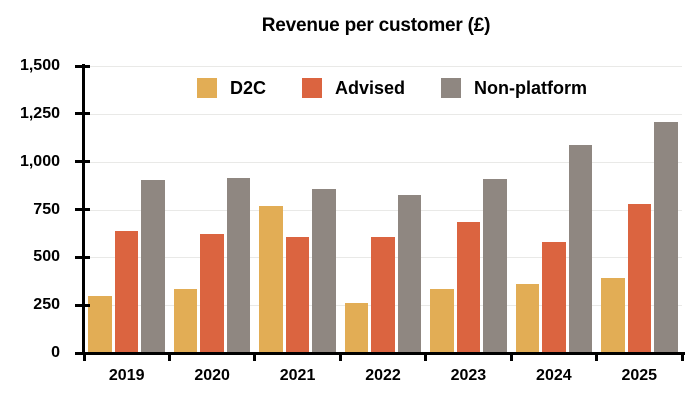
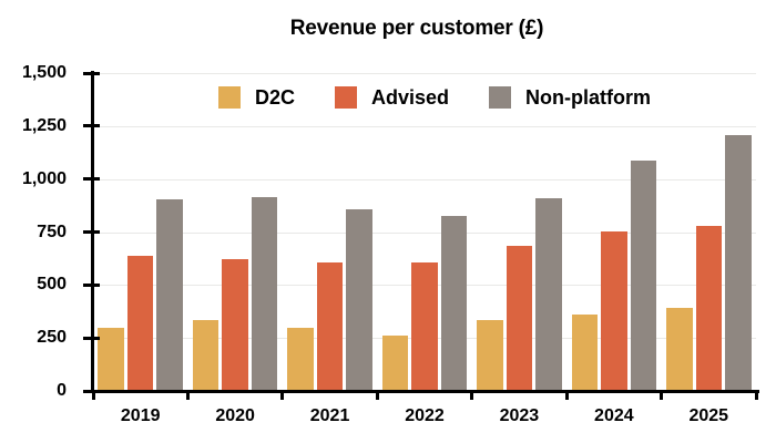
D2C/2021: 770 -> 300
Advised/2024: 580 -> 760
